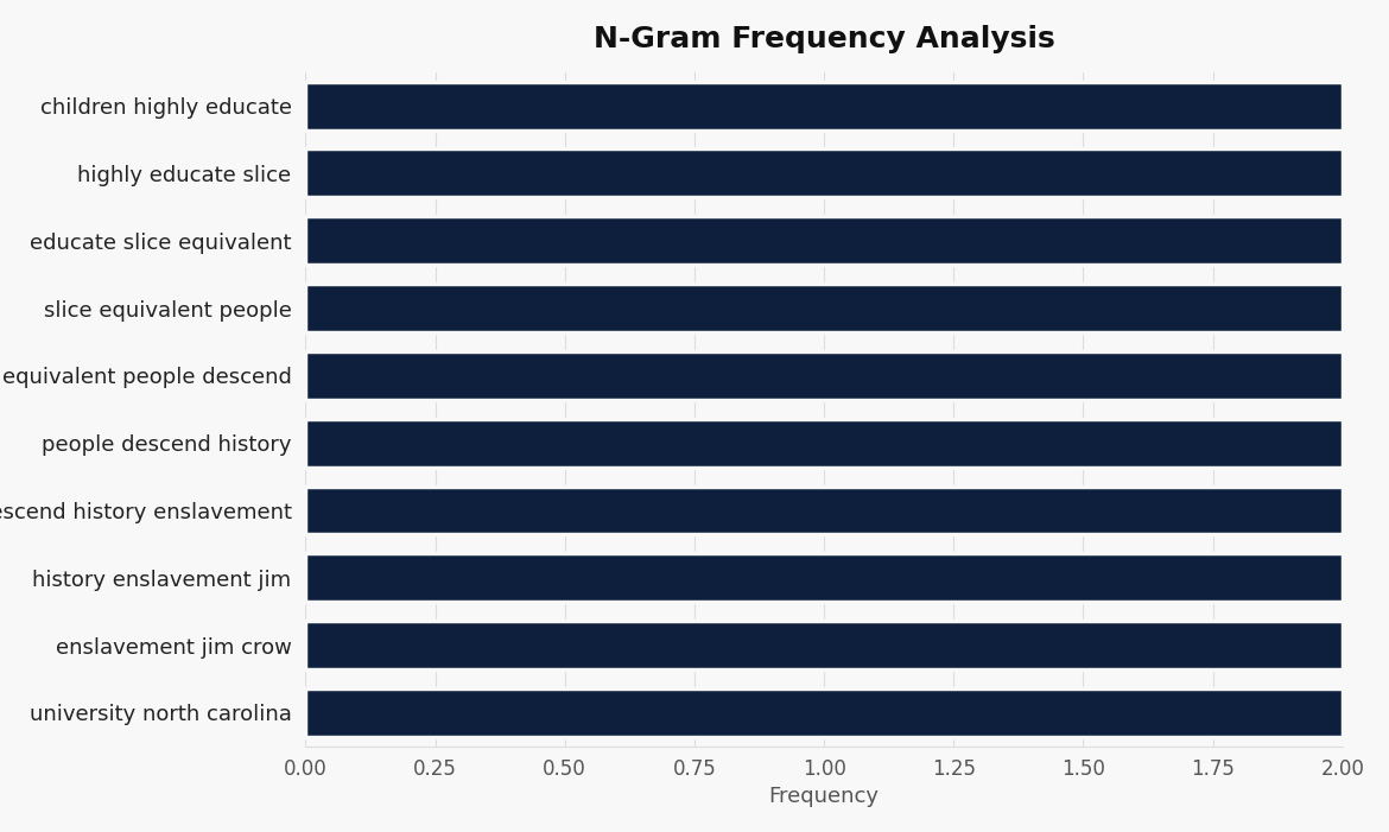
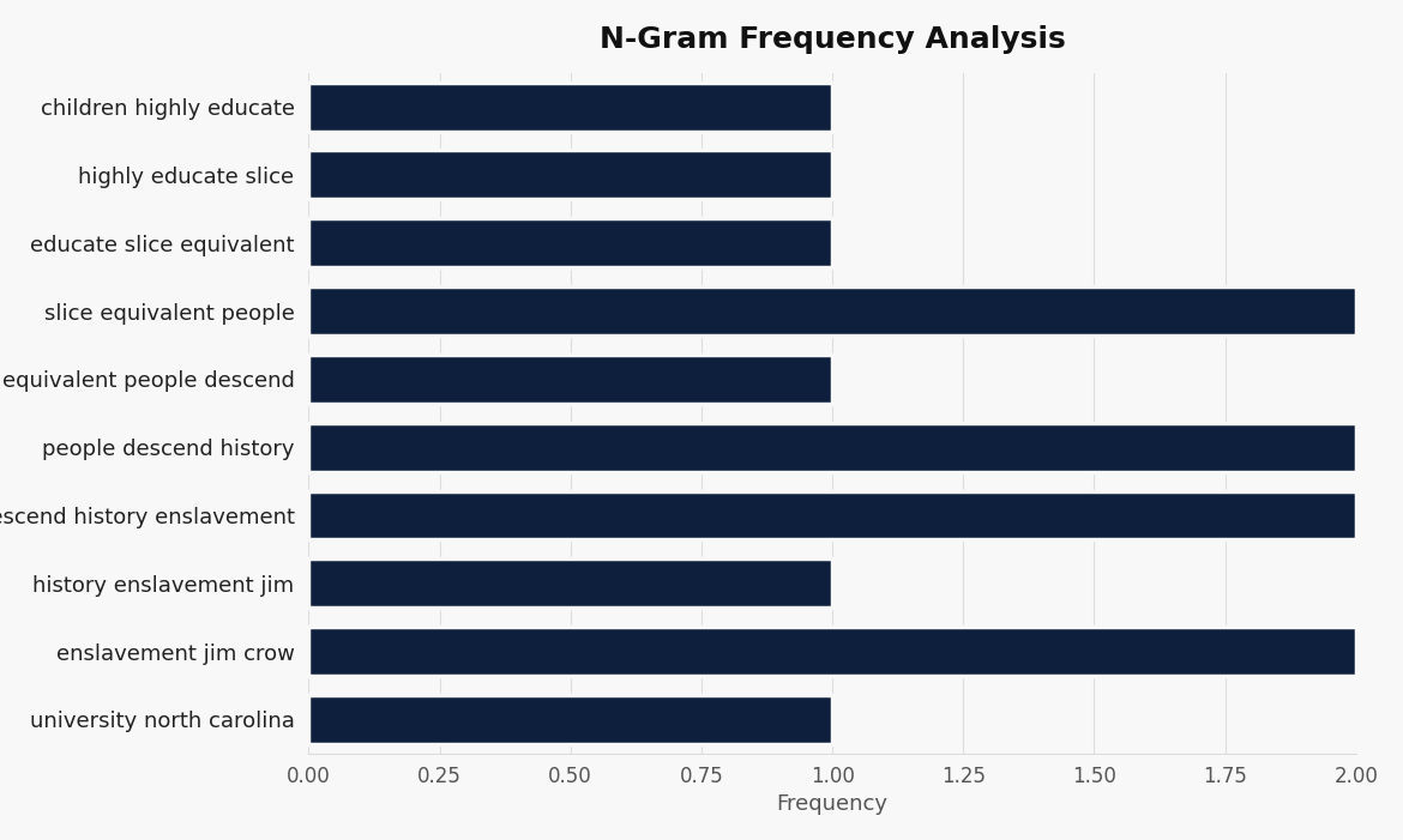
children highly educate: 2 -> 1
highly educate slice: 2 -> 1
educate slice equivalent: 2 -> 1
equivalent people descend: 2 -> 1
history enslavement jim: 2 -> 1
university north carolina: 2 -> 1
